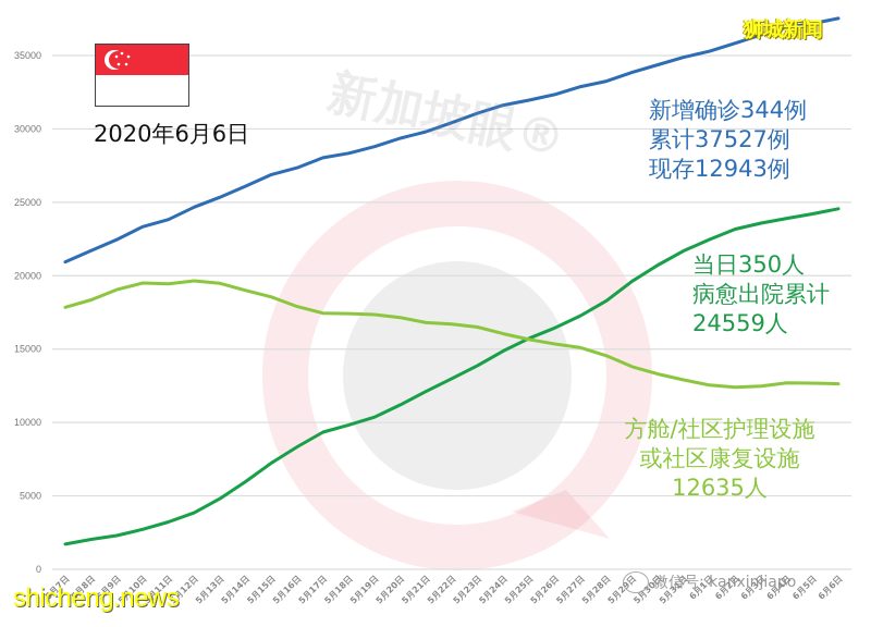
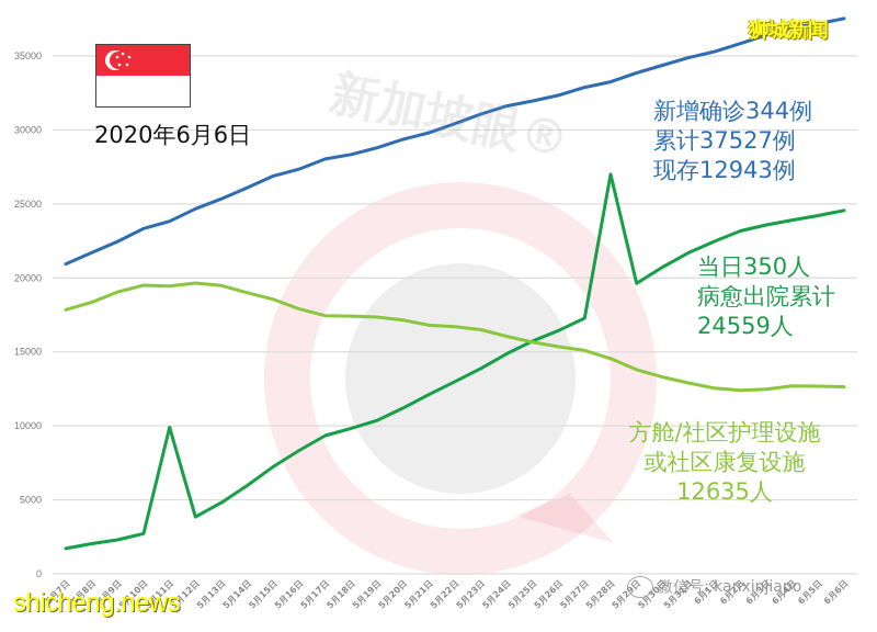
病愈出院累计/5月11日: 3200 -> 9900
病愈出院累计/5月28日: 18300 -> 27000
